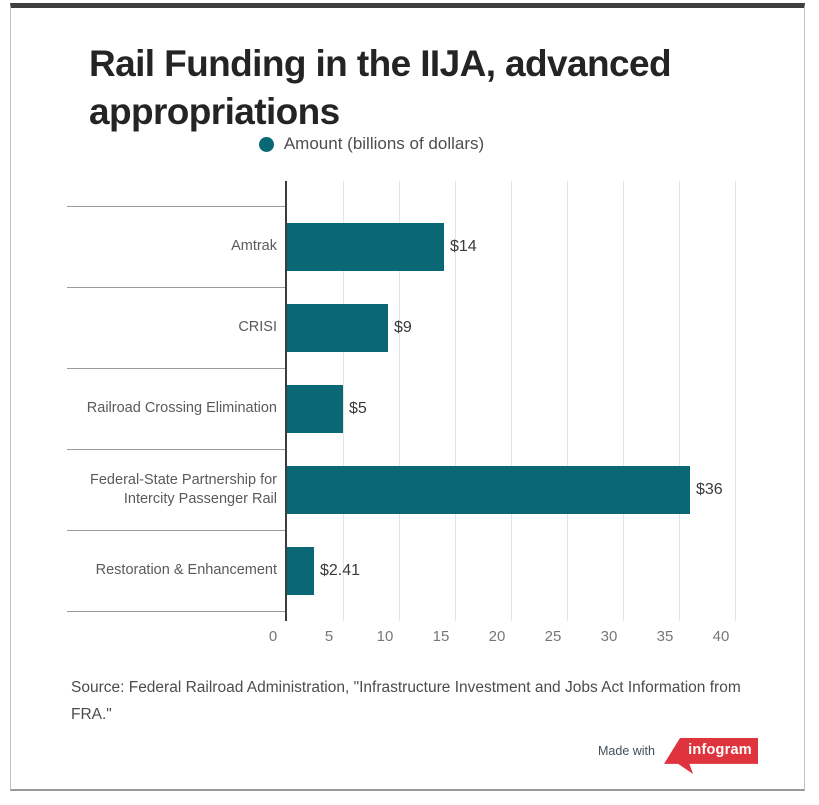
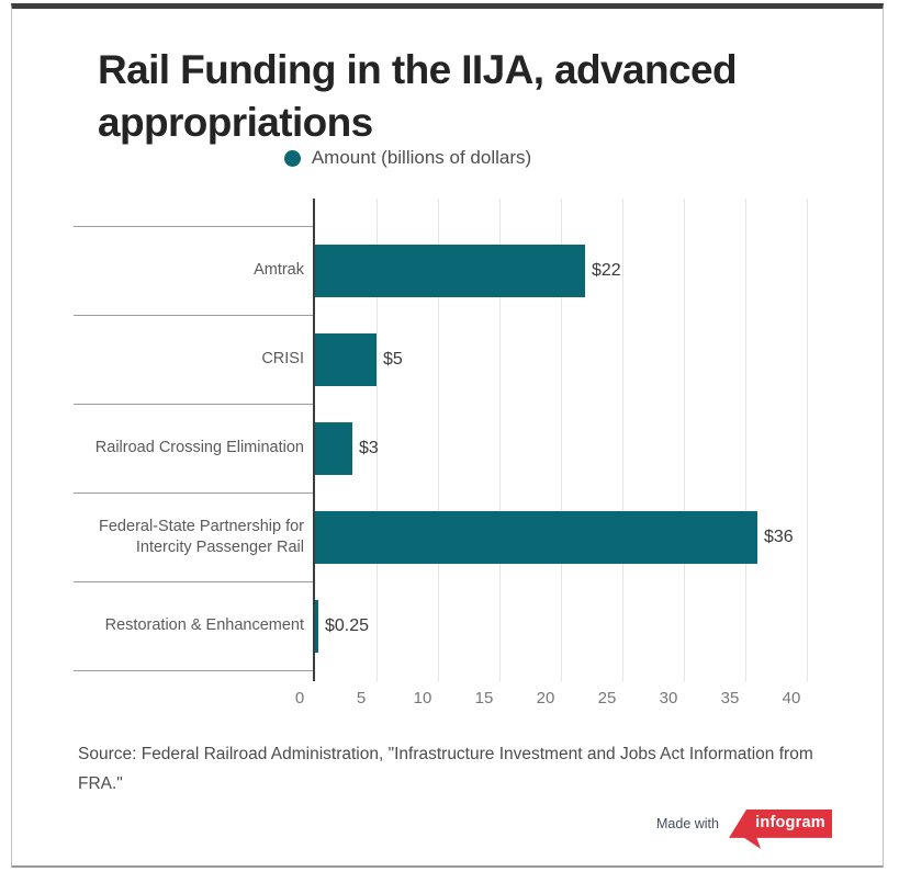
Amtrak: $14 -> $22
CRISI: $9 -> $5
Railroad Crossing Elimination: $5 -> $3
Restoration & Enhancement: $2.41 -> $0.25
